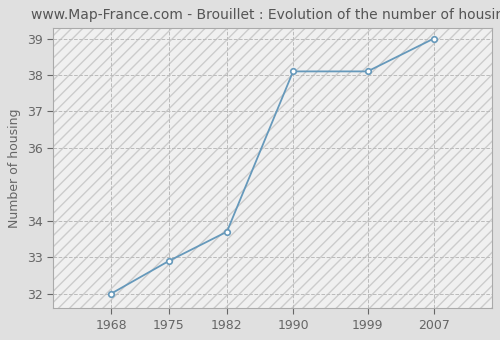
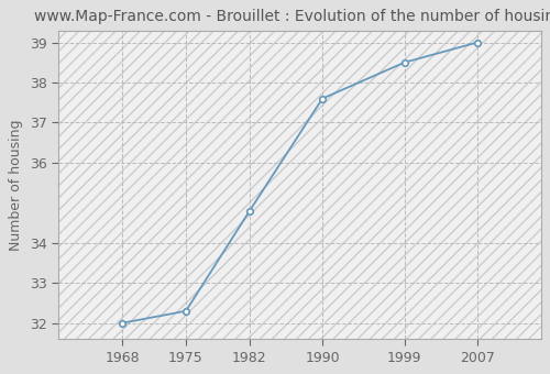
1975: 32.9 -> 32.3
1982: 33.7 -> 34.8
1990: 38.1 -> 37.6
1999: 38.1 -> 38.5
